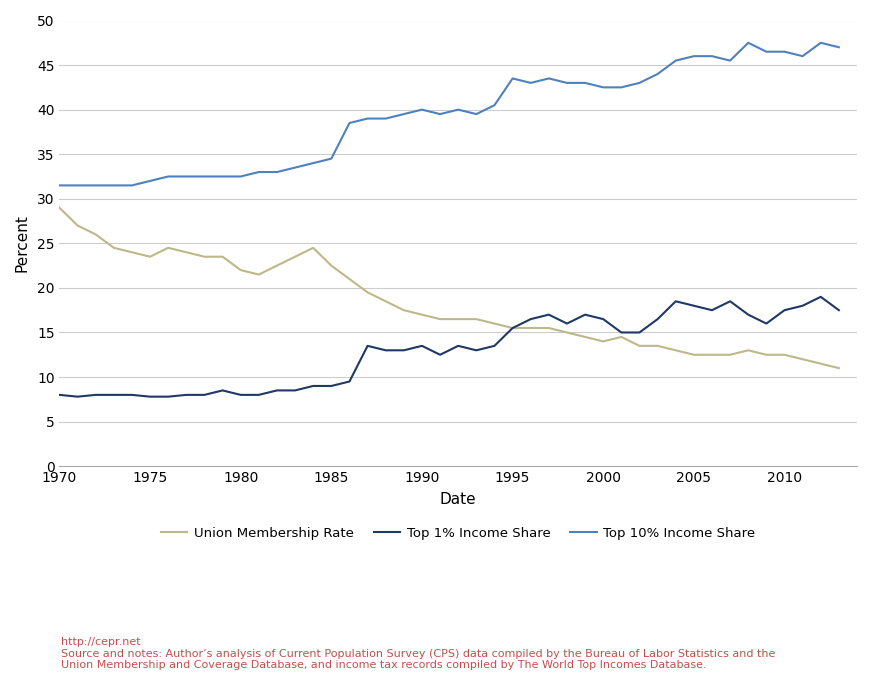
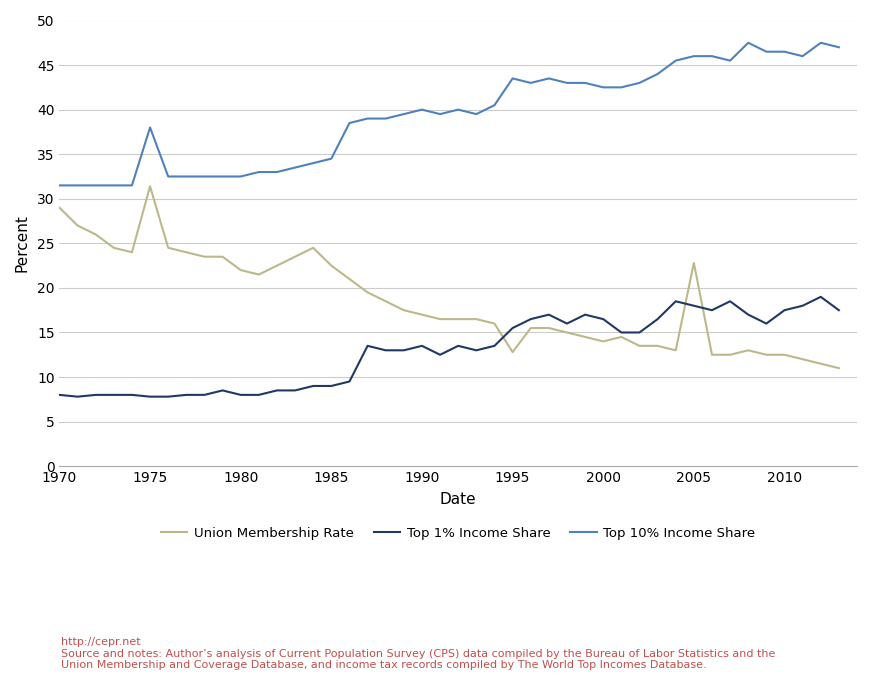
Union Membership Rate/1975: 23.5 -> 31.4
Top 10% Income Share/1975: 32.0 -> 38.0
Union Membership Rate/1995: 15.5 -> 12.8
Union Membership Rate/2005: 12.5 -> 22.8
